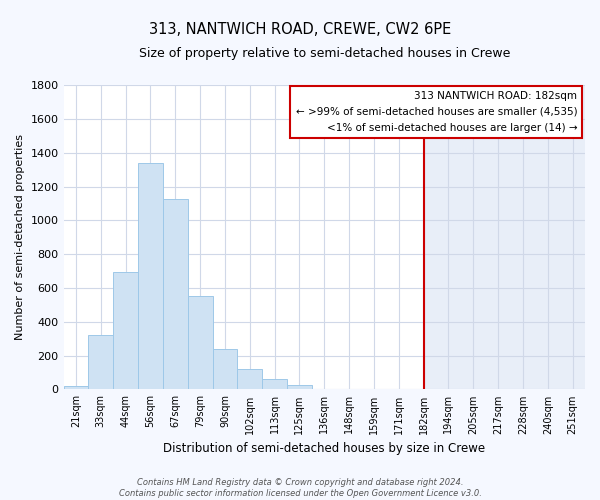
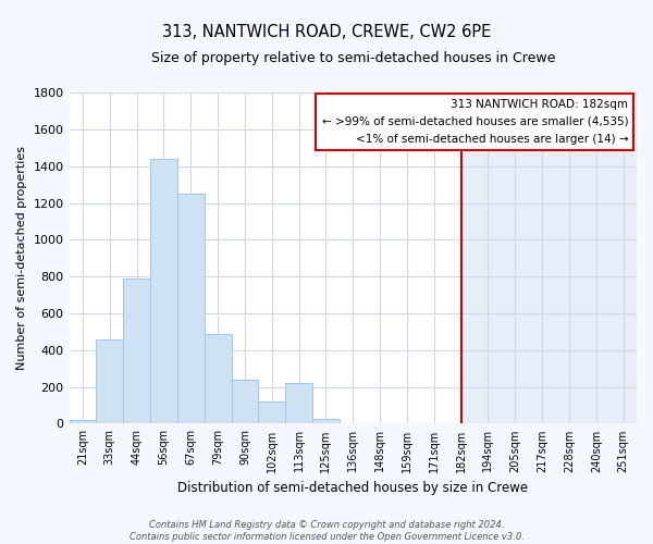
33sqm: 320 -> 460
44sqm: 700 -> 790
56sqm: 1340 -> 1440
67sqm: 1120 -> 1250
79sqm: 550 -> 490
113sqm: 60 -> 220
